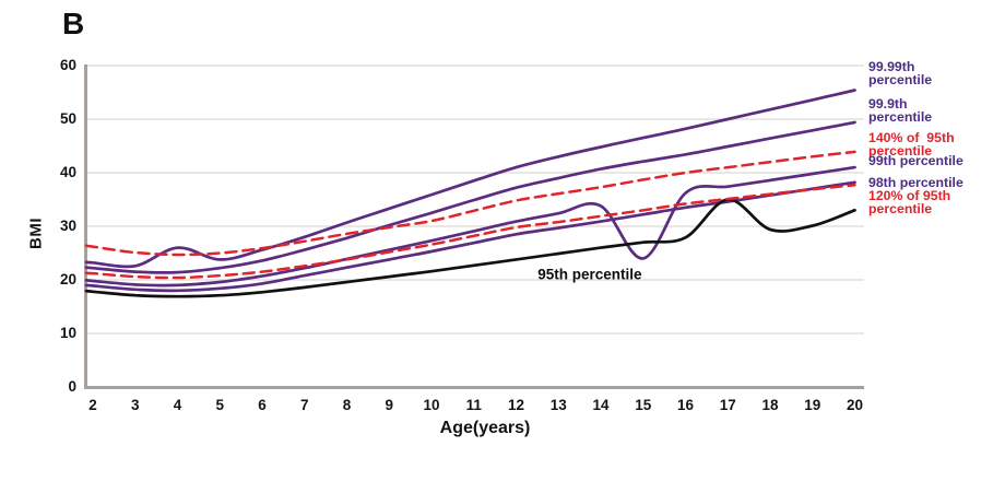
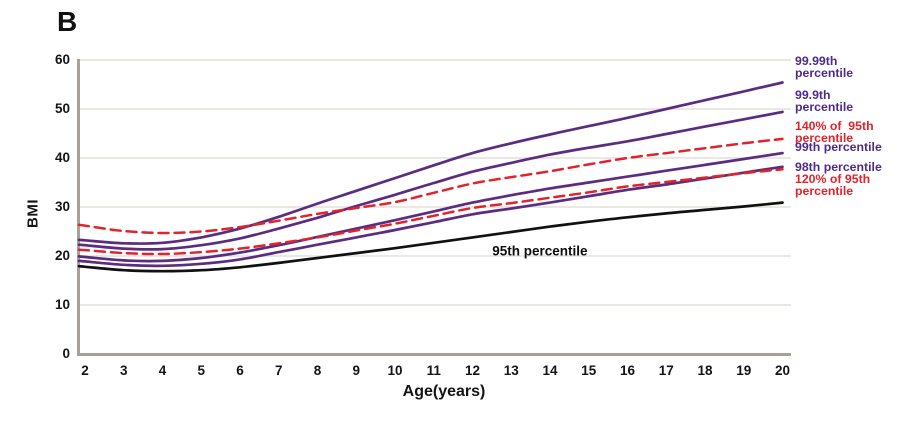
99.99th percentile/4: 26 -> 23
99th percentile/15: 24 -> 35
95th percentile/17: 35 -> 29
95th percentile/20: 33 -> 31
